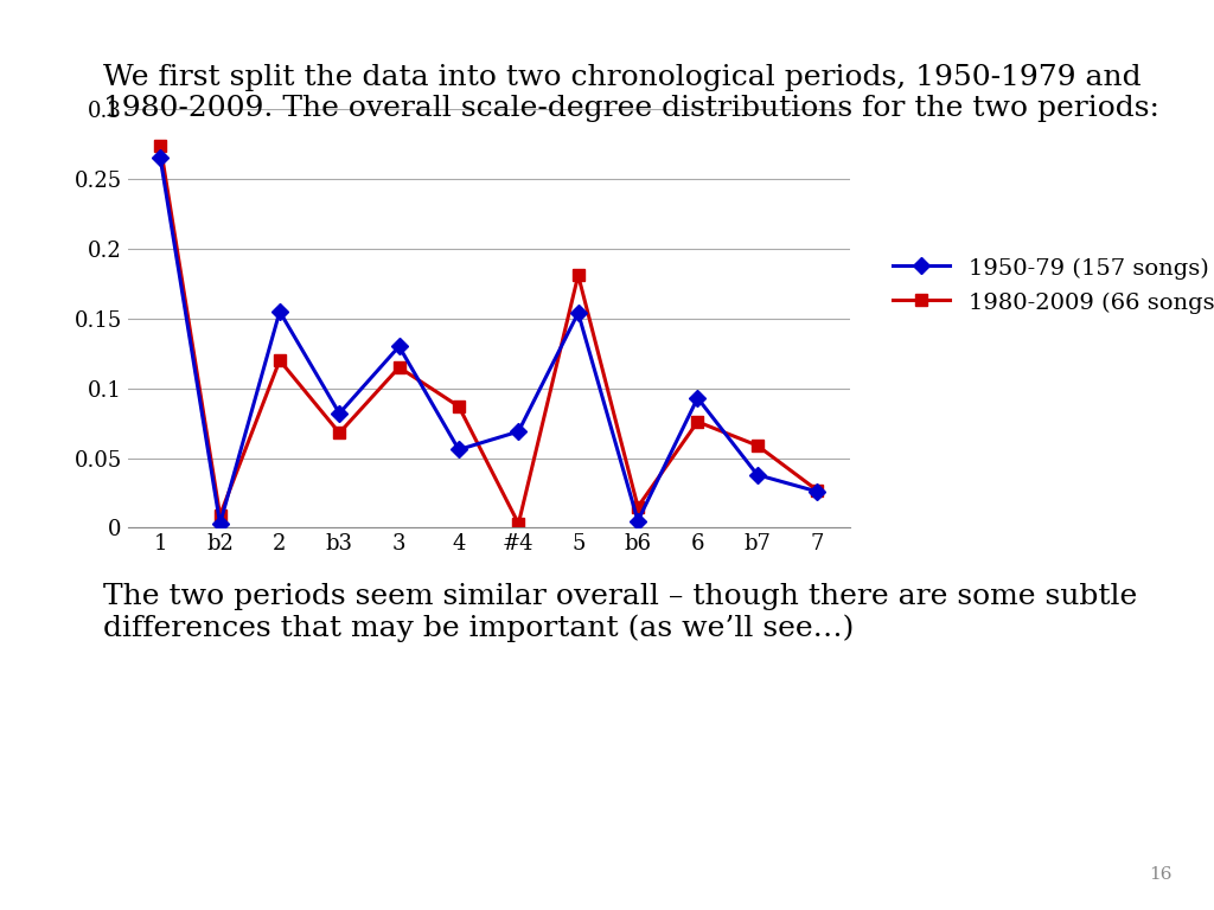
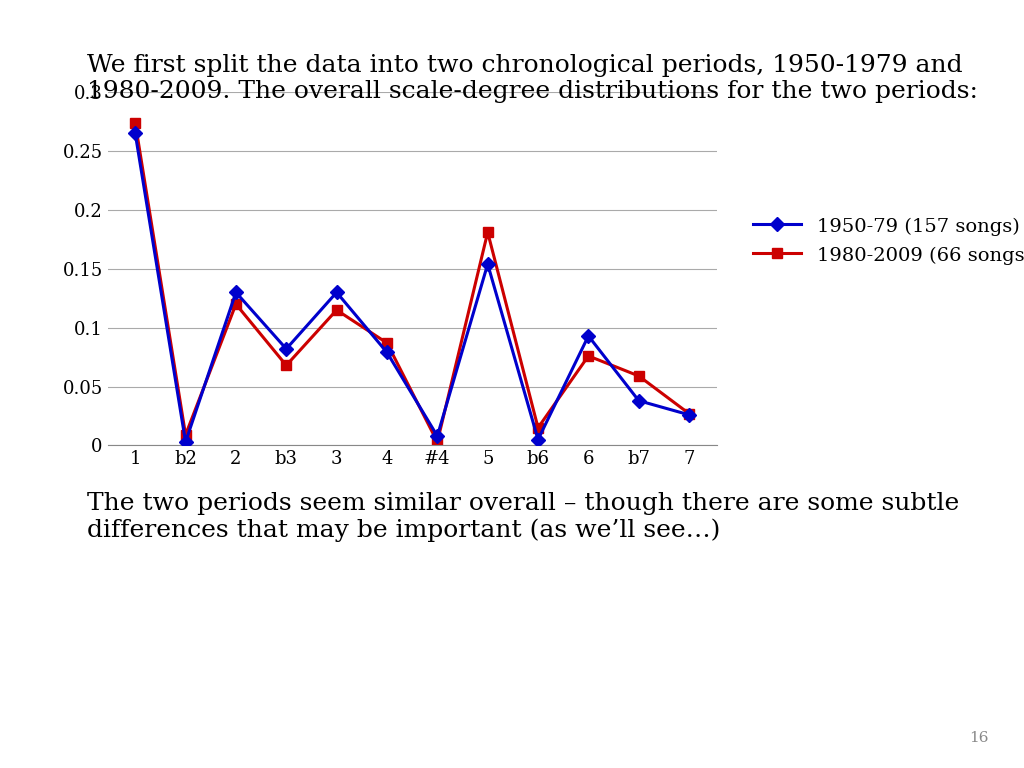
1950-79 (157 songs)/2: 0.155 -> 0.130
1950-79 (157 songs)/4: 0.056 -> 0.079
1950-79 (157 songs)/#4: 0.069 -> 0.008
